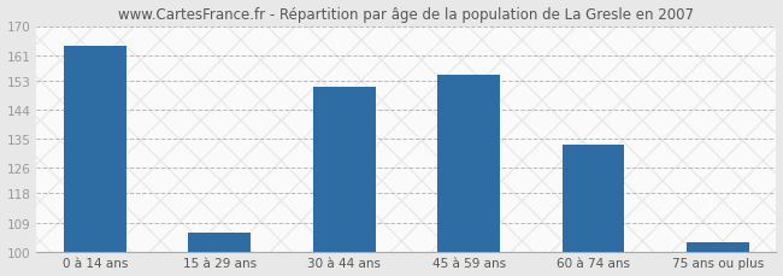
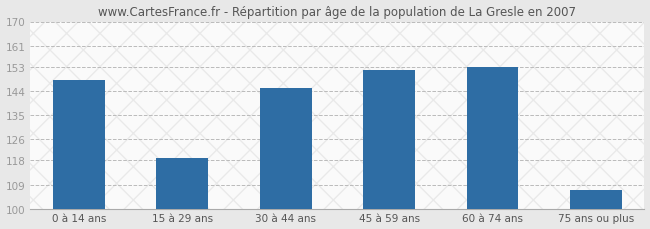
0 à 14 ans: 164 -> 148
15 à 29 ans: 106 -> 119
30 à 44 ans: 151 -> 145
45 à 59 ans: 155 -> 152
60 à 74 ans: 133 -> 153
75 ans ou plus: 103 -> 107
